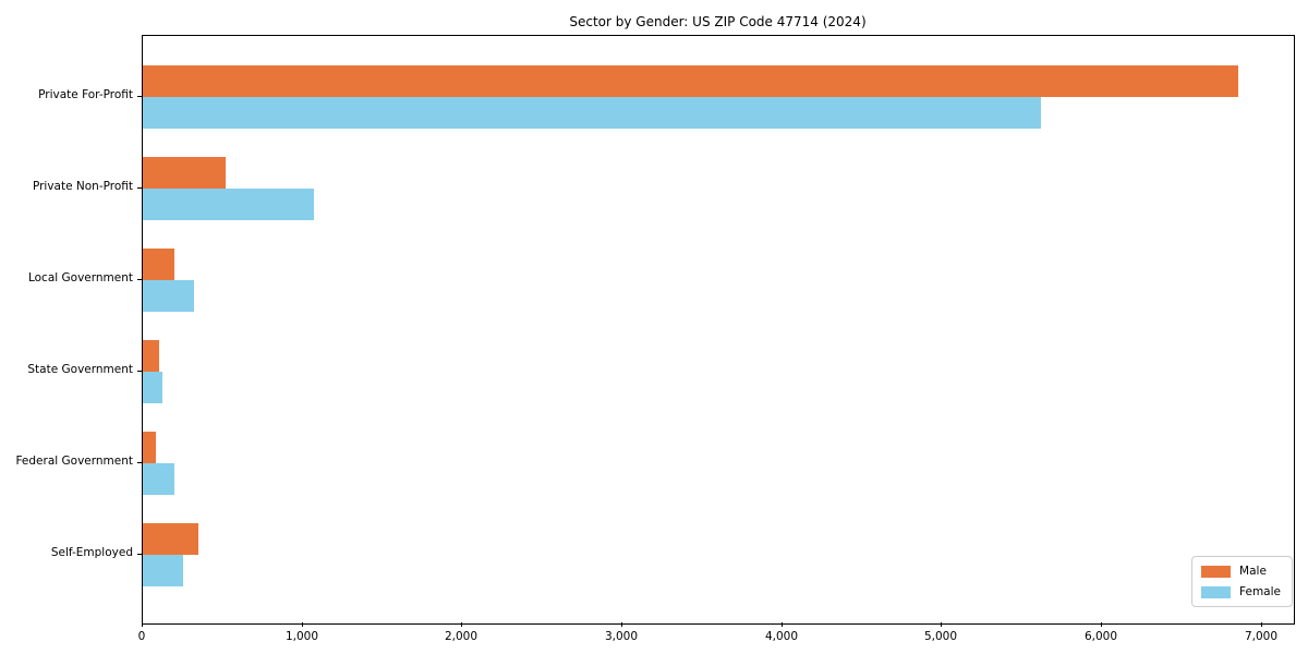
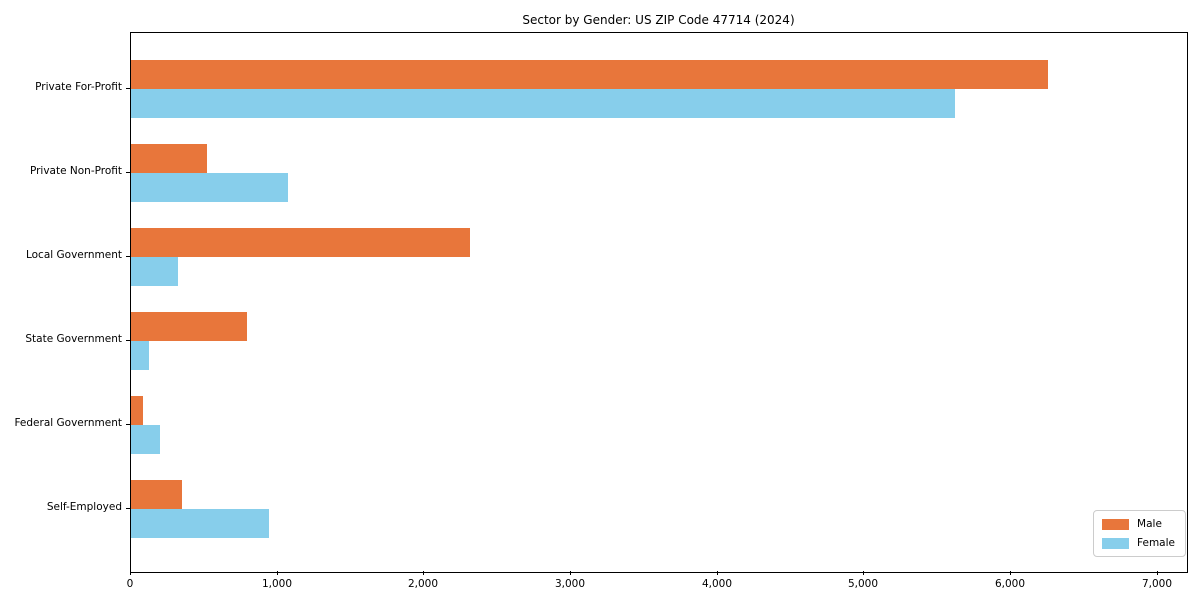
Male/Private For-Profit: 6850 -> 6250
Male/Local Government: 200 -> 2310
Male/State Government: 100 -> 790
Female/Self-Employed: 260 -> 940
